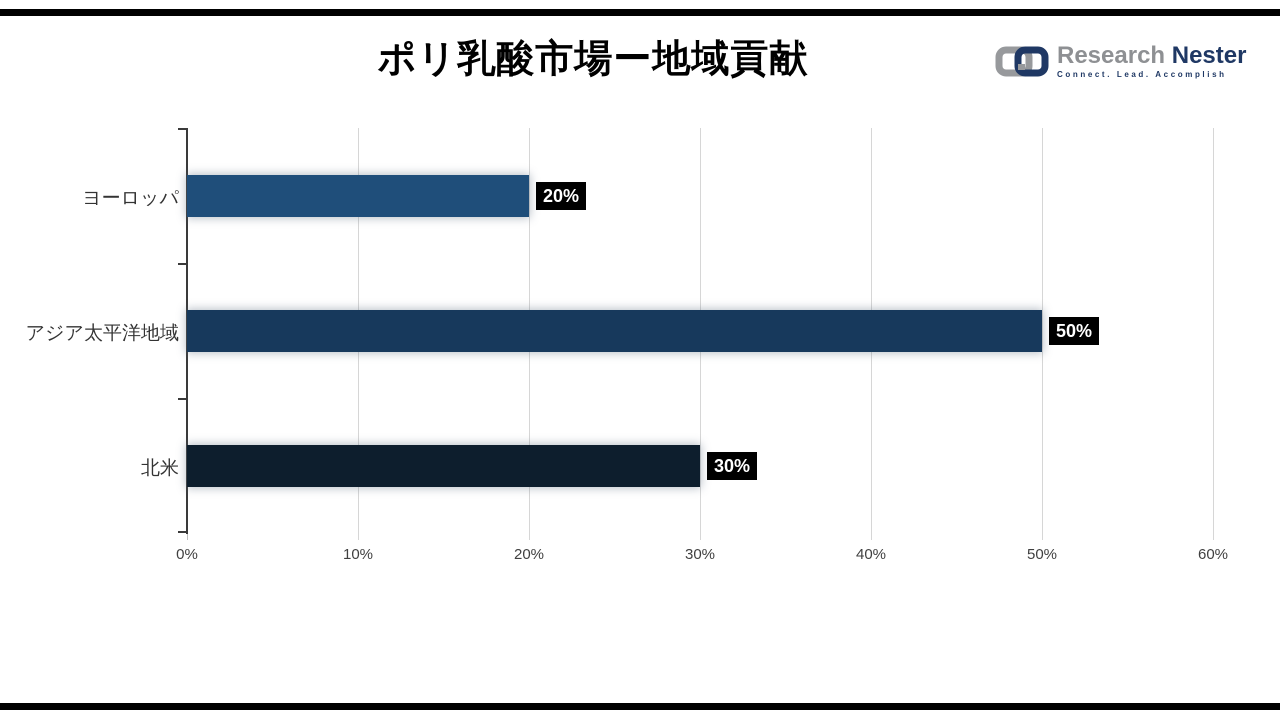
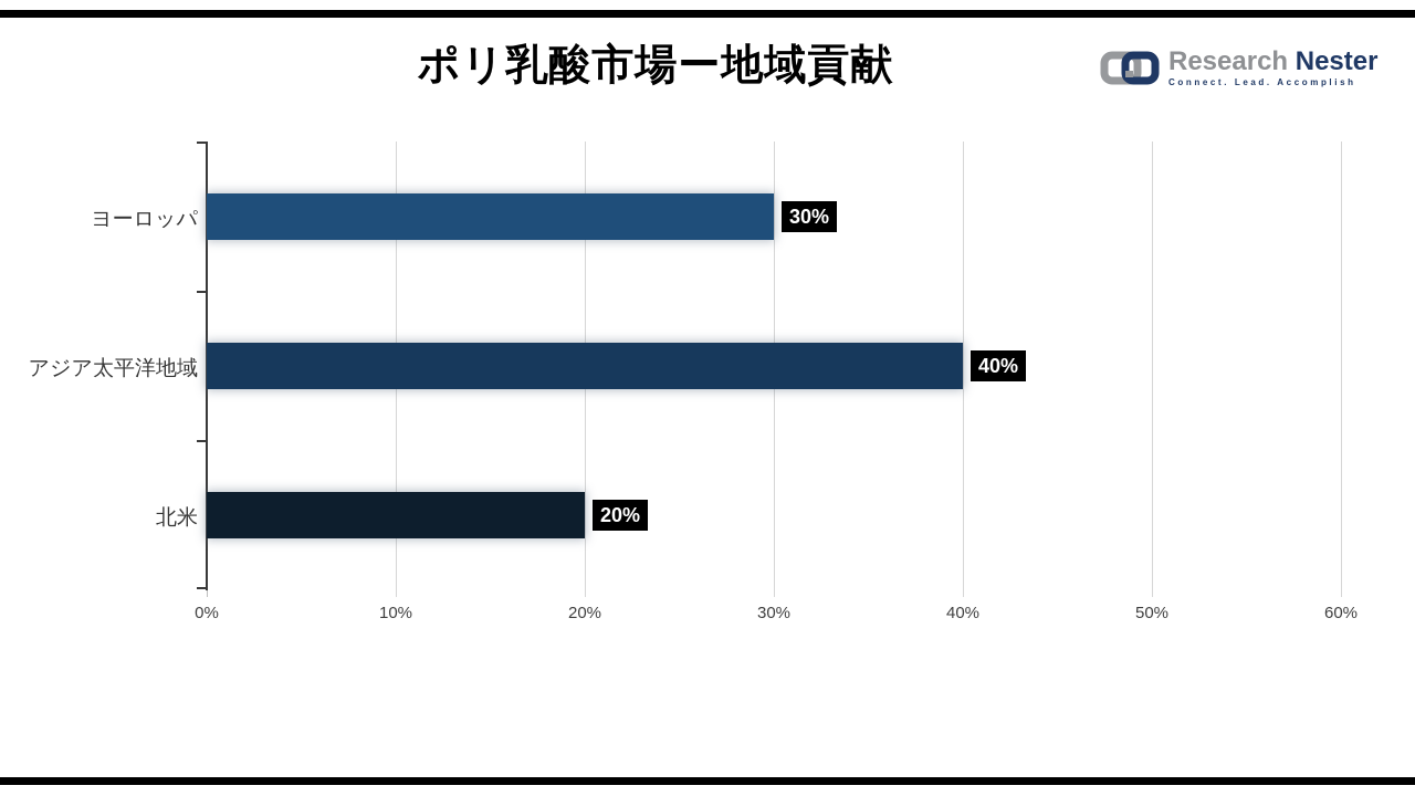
ヨーロッパ: 20% -> 30%
アジア太平洋地域: 50% -> 40%
北米: 30% -> 20%
